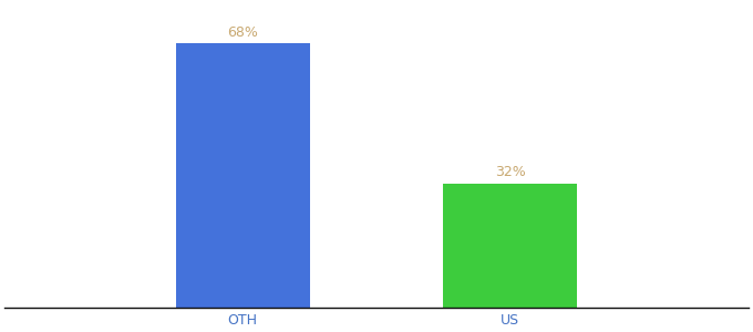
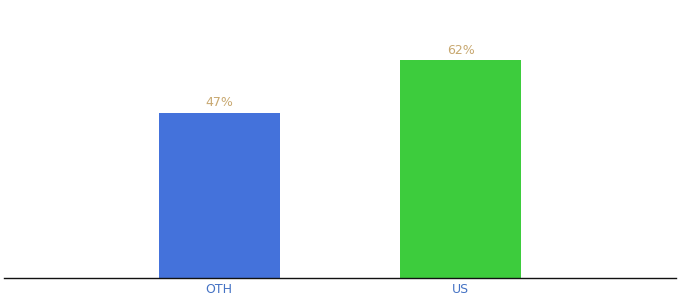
OTH: 68% -> 47%
US: 32% -> 62%
